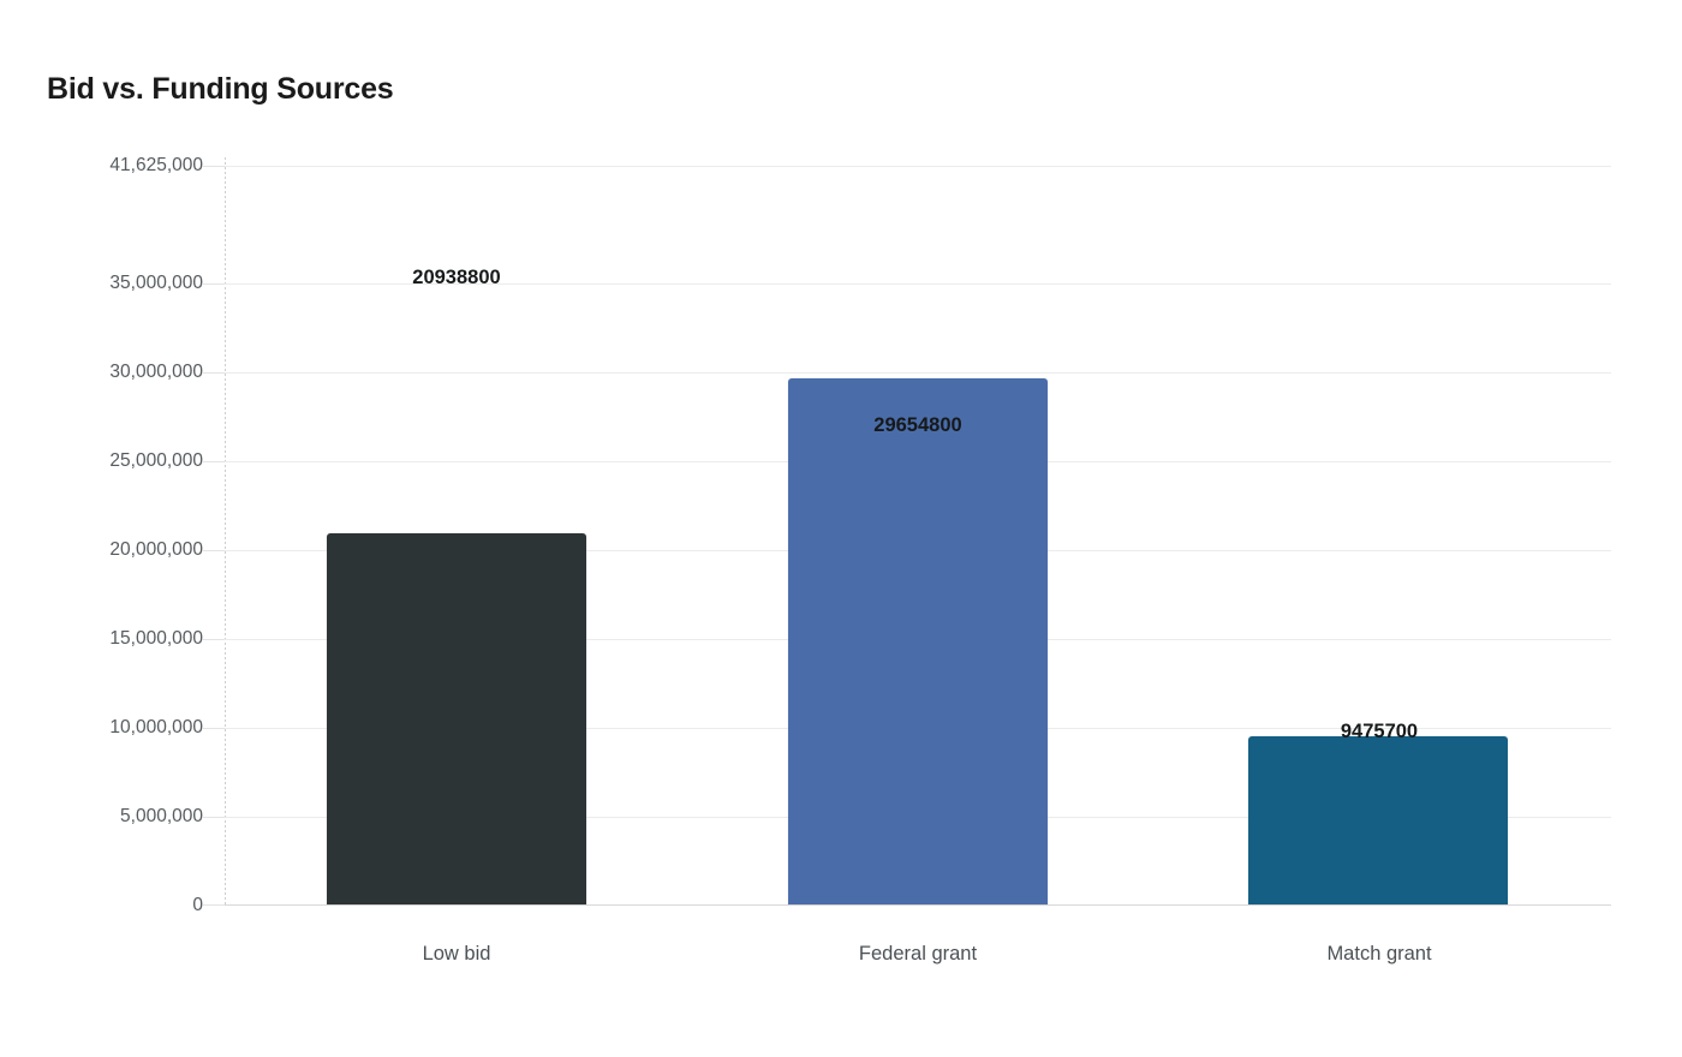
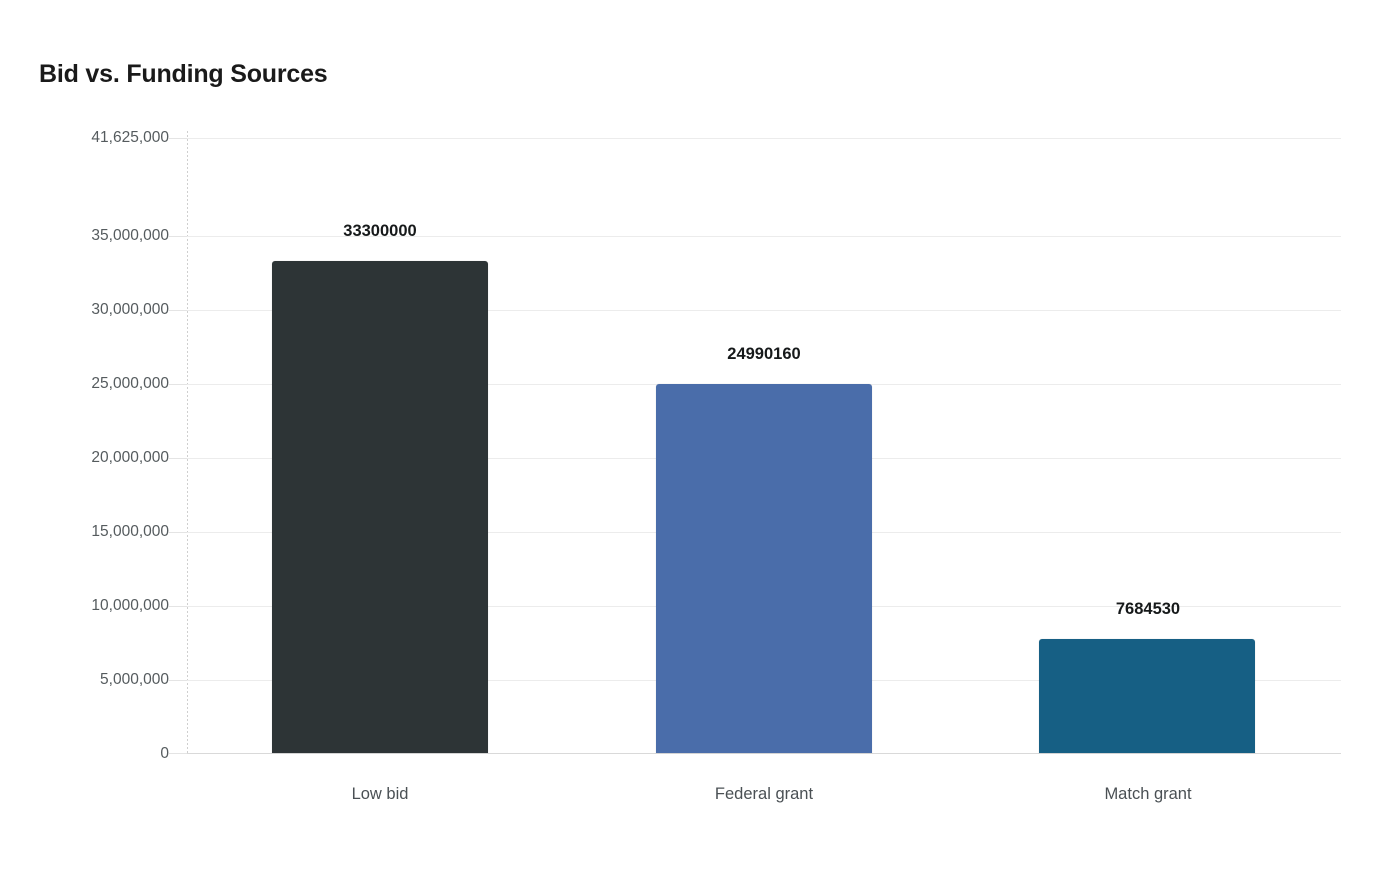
Low bid: 20938800 -> 33300000
Federal grant: 29654800 -> 24990160
Match grant: 9475700 -> 7684530
